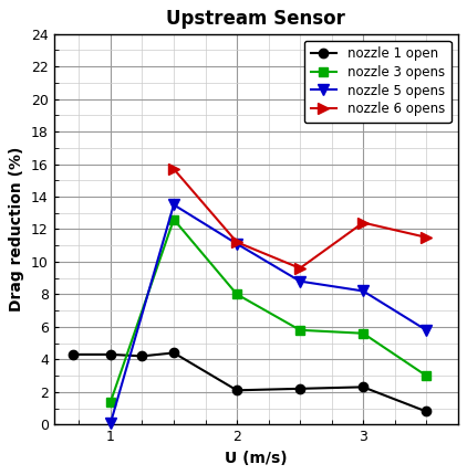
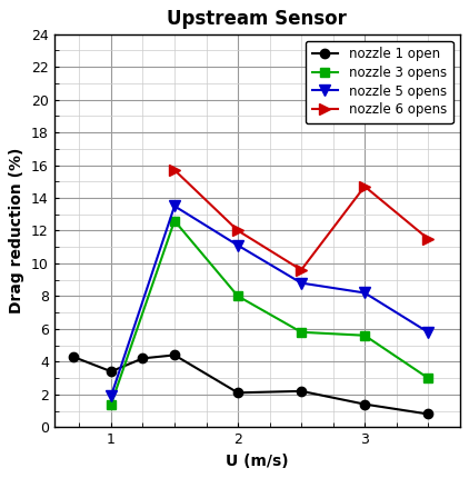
nozzle 1 open/1: 4.3 -> 3.4
nozzle 5 opens/1: 0.1 -> 1.9
nozzle 6 opens/2: 11.2 -> 12.0
nozzle 1 open/3: 2.3 -> 1.4
nozzle 6 opens/3: 12.4 -> 14.7
